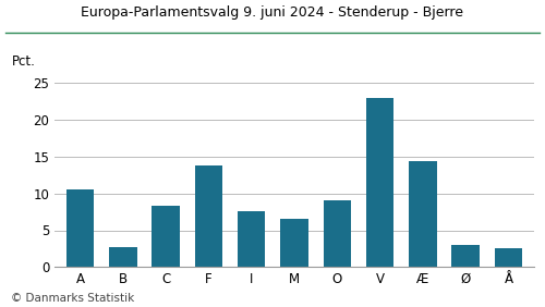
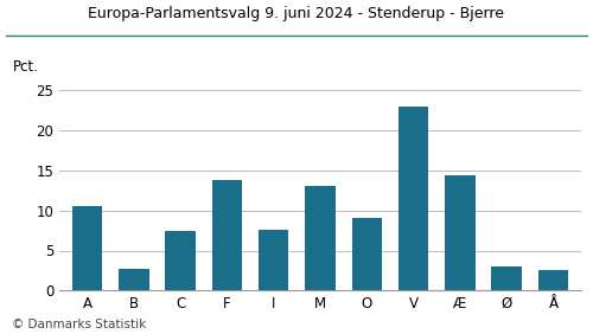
C: 8.3 -> 7.4
M: 6.5 -> 13.0
